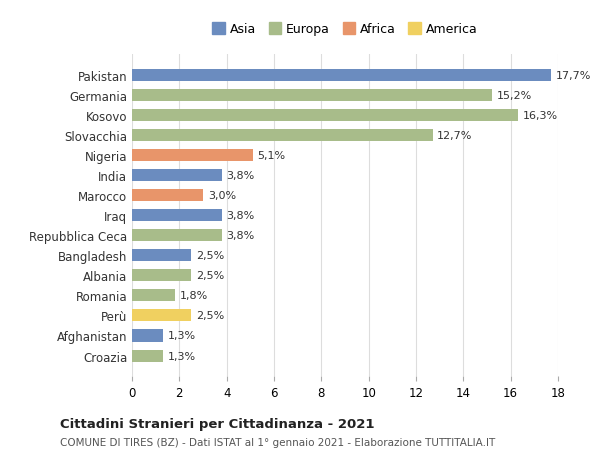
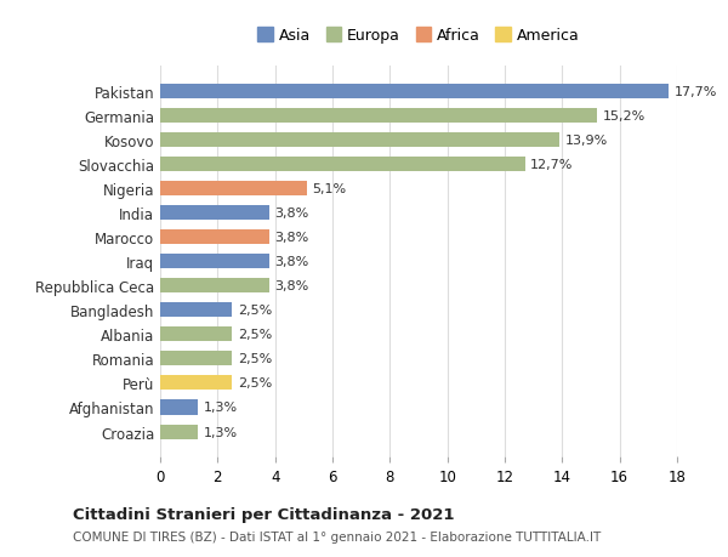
Kosovo: 16,3% -> 13,9%
Marocco: 3,0% -> 3,8%
Romania: 1,8% -> 2,5%
